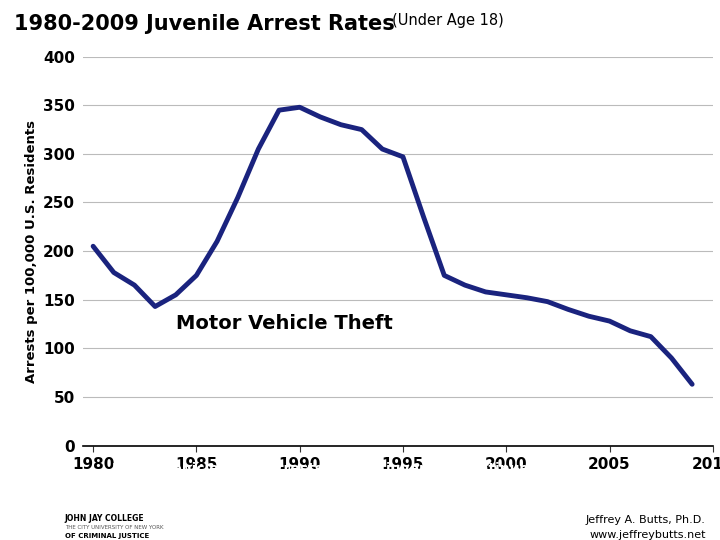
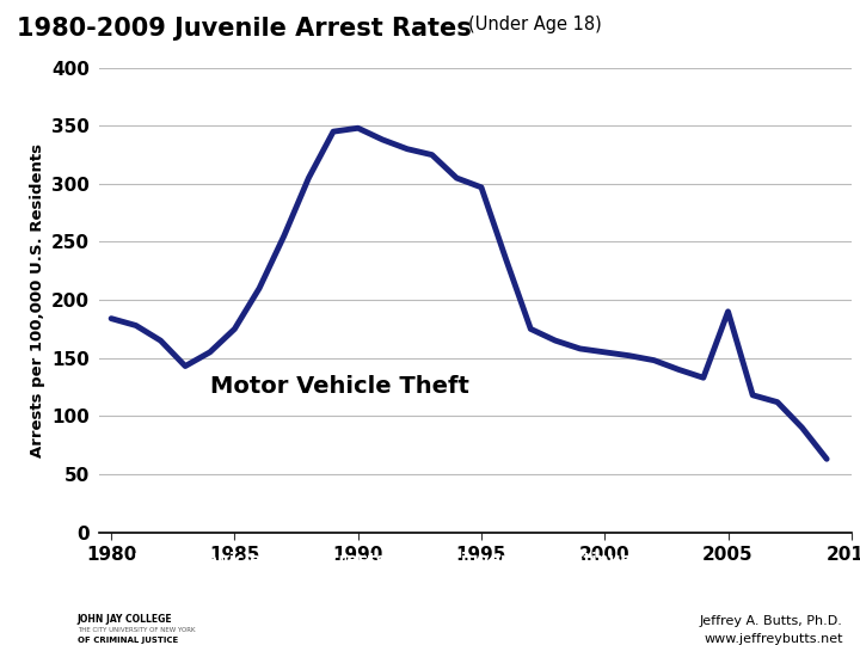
1980: 205 -> 184
2005: 128 -> 190
